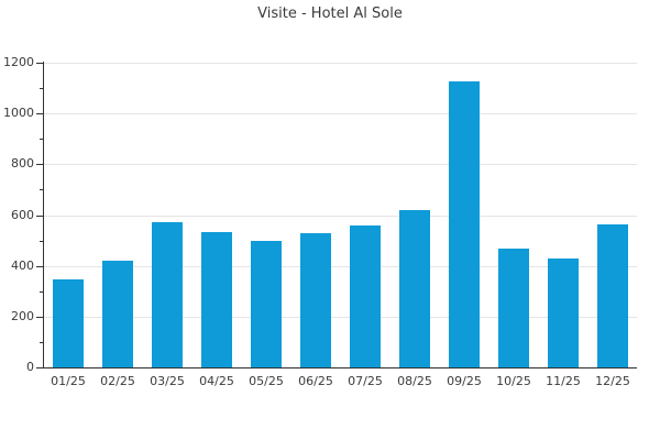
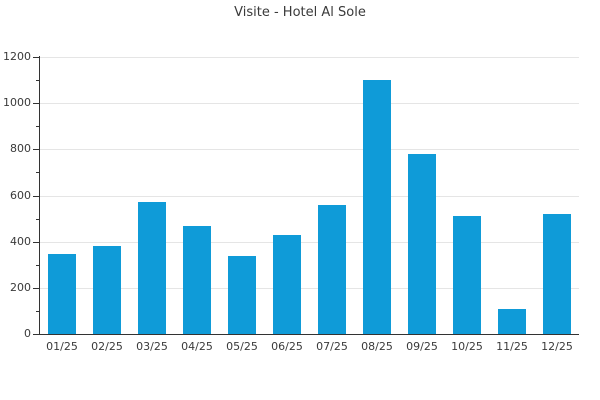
02/25: 420 -> 380
04/25: 540 -> 470
05/25: 500 -> 340
06/25: 530 -> 430
08/25: 620 -> 1100
09/25: 1120 -> 780
10/25: 470 -> 510
11/25: 430 -> 110
12/25: 560 -> 520
